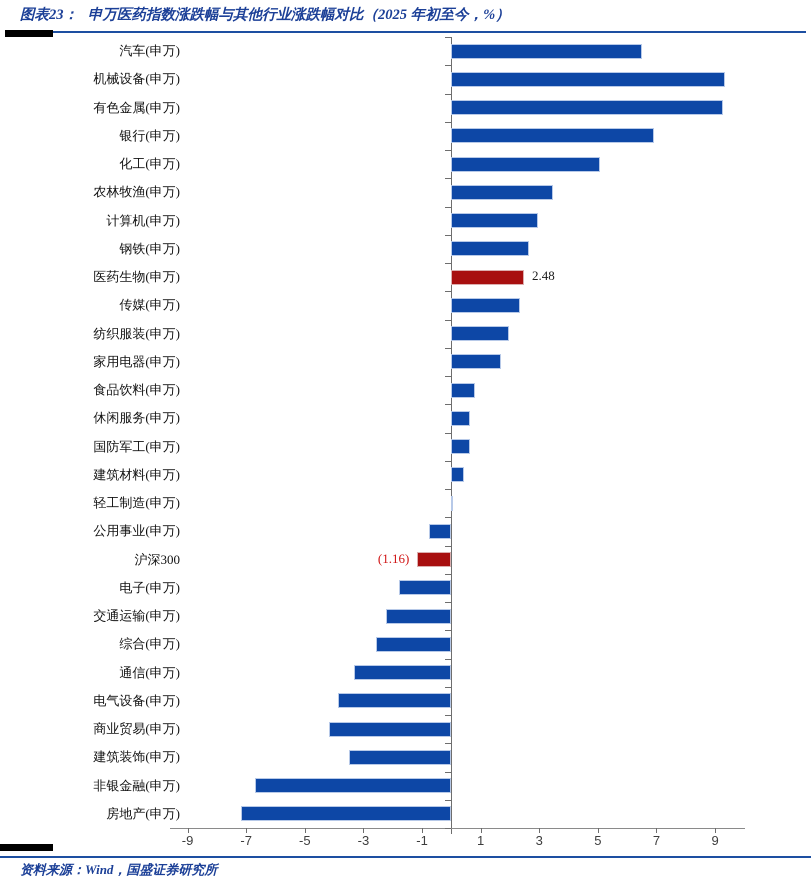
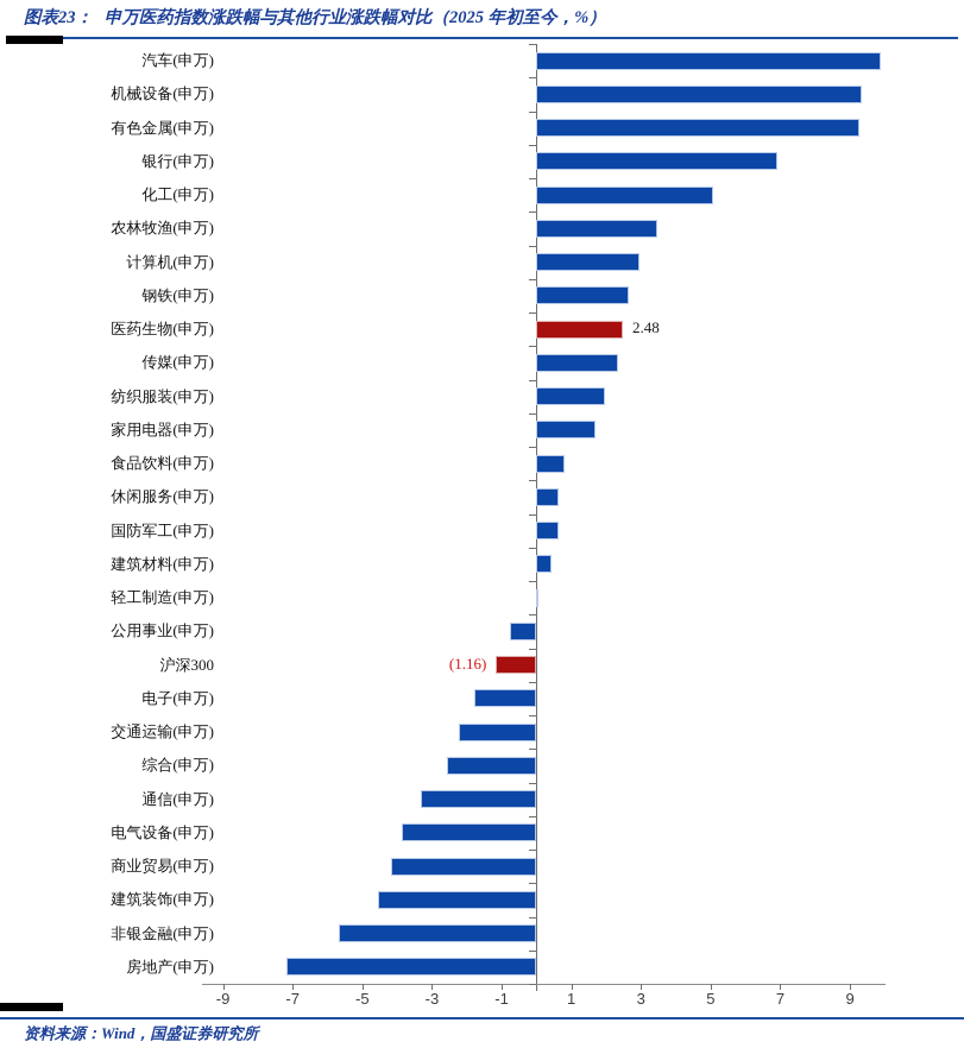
汽车(申万): 6.5 -> 9.9
建筑装饰(申万): -3.5 -> -4.6
非银金融(申万): -6.7 -> -5.7
